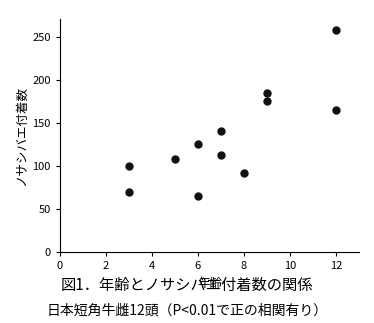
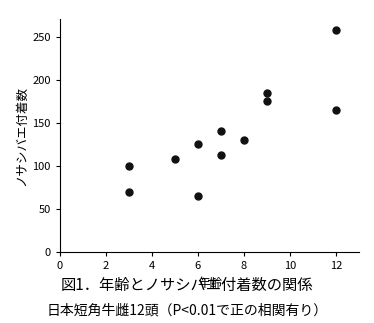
8: 92 -> 130
